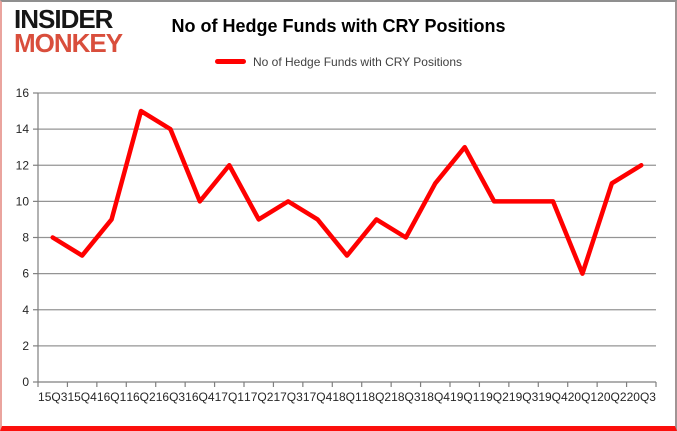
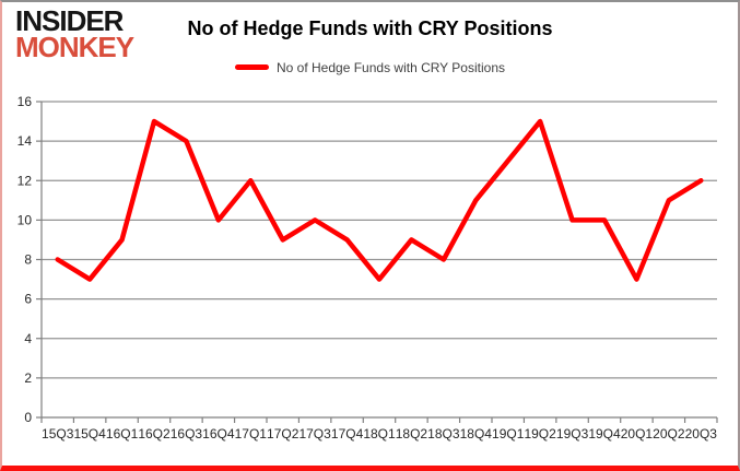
19Q2: 10 -> 15
20Q1: 6 -> 7
